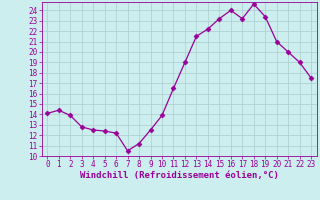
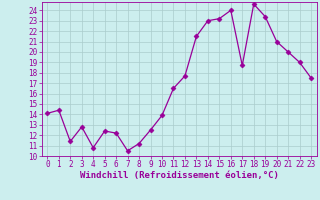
2: 13.9 -> 11.4
4: 12.5 -> 10.8
12: 19.0 -> 17.7
14: 22.2 -> 23.0
17: 23.2 -> 18.7
